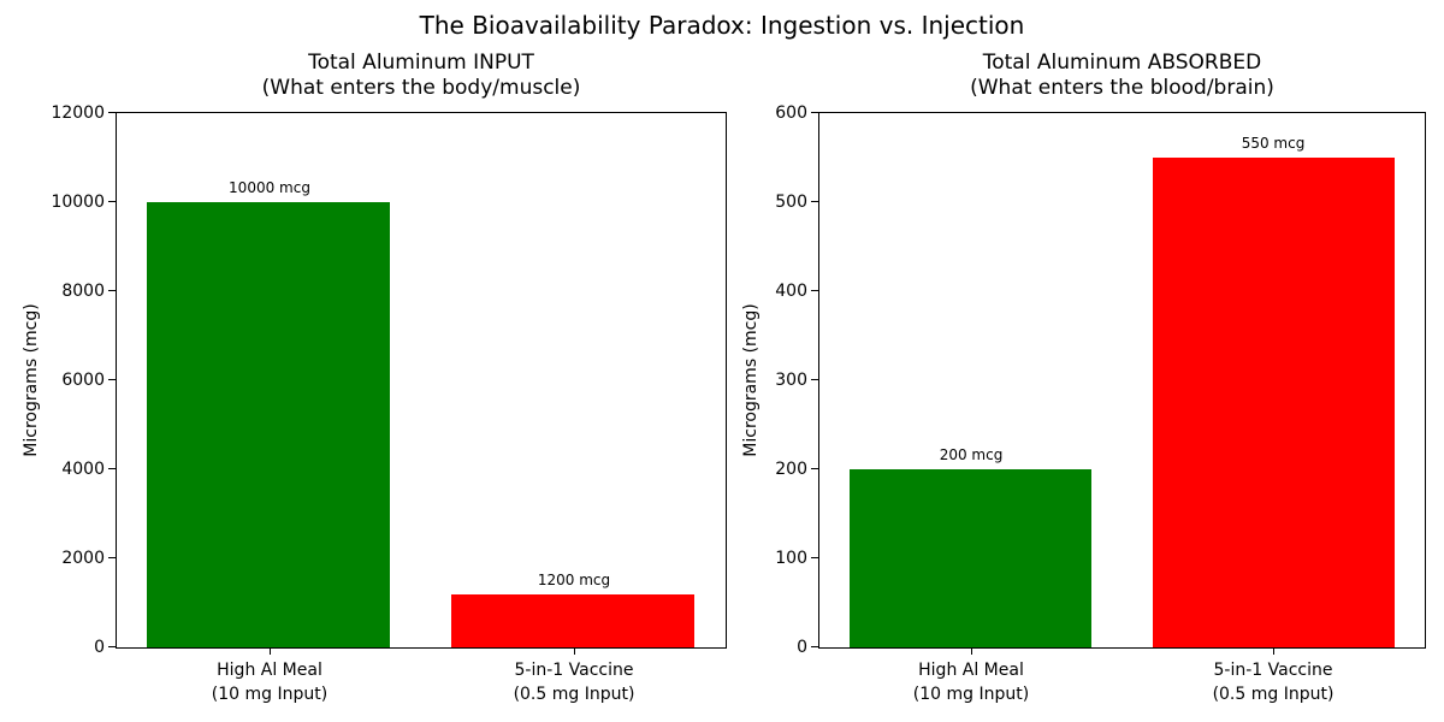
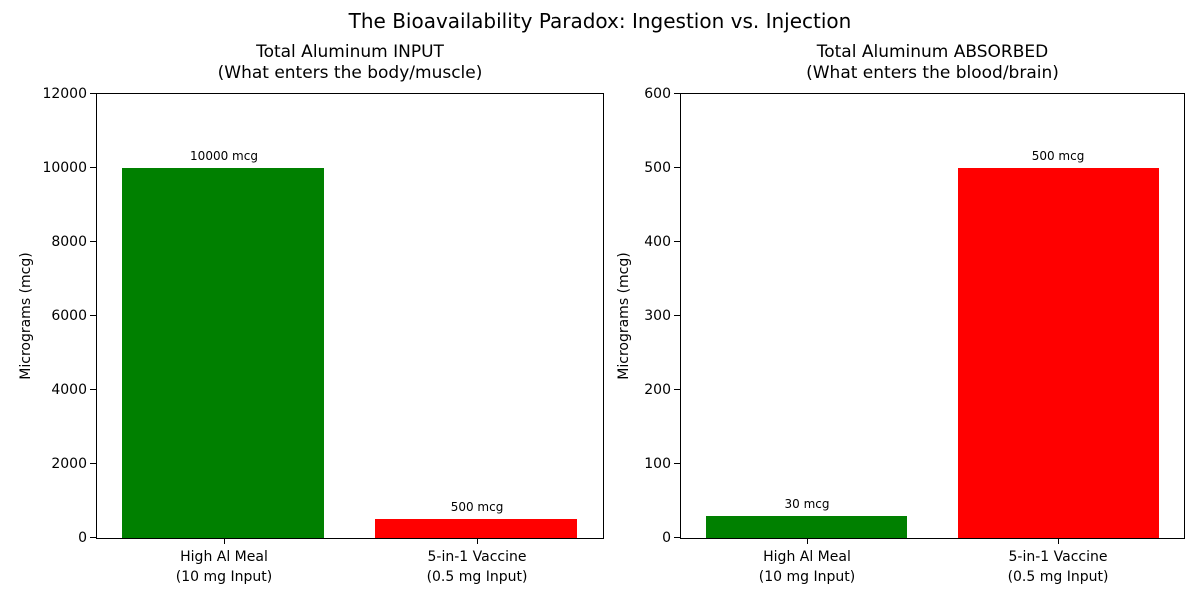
Total Aluminum INPUT (What enters the body/muscle)/5-in-1 Vaccine (0.5 mg Input): 1200 -> 500
Total Aluminum ABSORBED (What enters the blood/brain)/High Al Meal (10 mg Input): 200 -> 30
Total Aluminum ABSORBED (What enters the blood/brain)/5-in-1 Vaccine (0.5 mg Input): 550 -> 500
